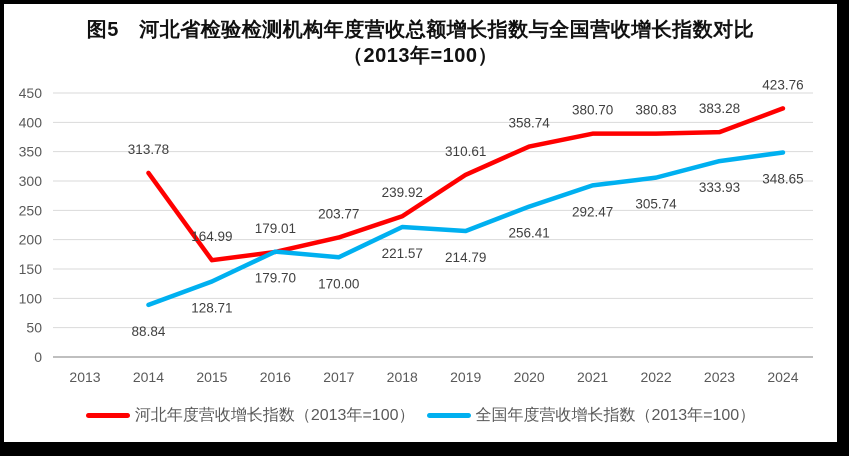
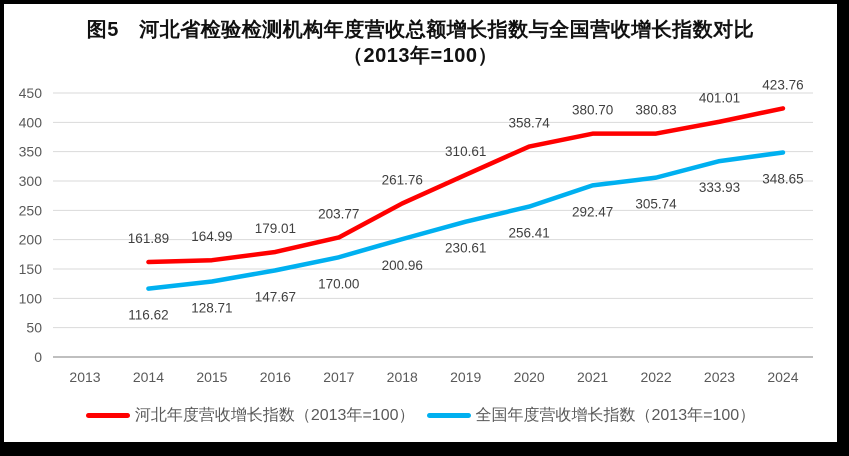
河北年度营收增长指数（2013年=100）/2014: 313.78 -> 161.89
全国年度营收增长指数（2013年=100）/2014: 88.84 -> 116.62
全国年度营收增长指数（2013年=100）/2016: 179.70 -> 147.67
河北年度营收增长指数（2013年=100）/2018: 239.92 -> 261.76
全国年度营收增长指数（2013年=100）/2018: 221.57 -> 200.96
全国年度营收增长指数（2013年=100）/2019: 214.79 -> 230.61
河北年度营收增长指数（2013年=100）/2023: 383.28 -> 401.01
